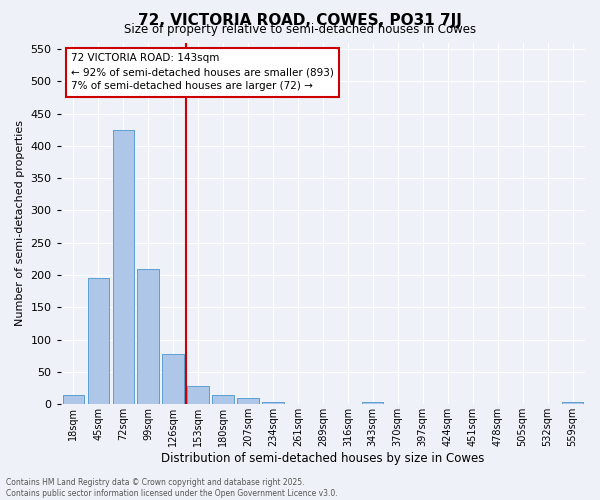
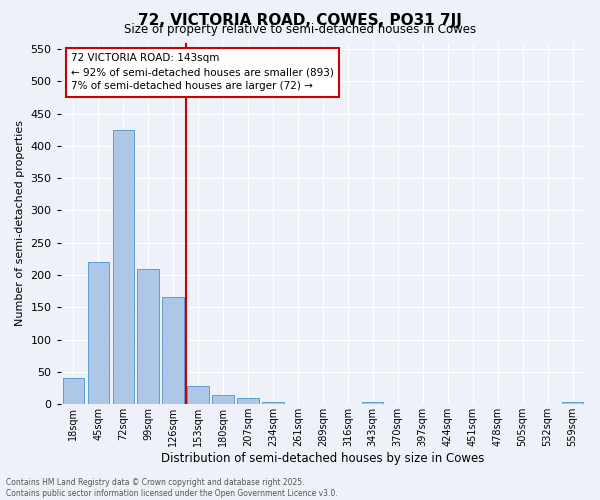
18sqm: 15 -> 40
45sqm: 195 -> 220
126sqm: 78 -> 166
